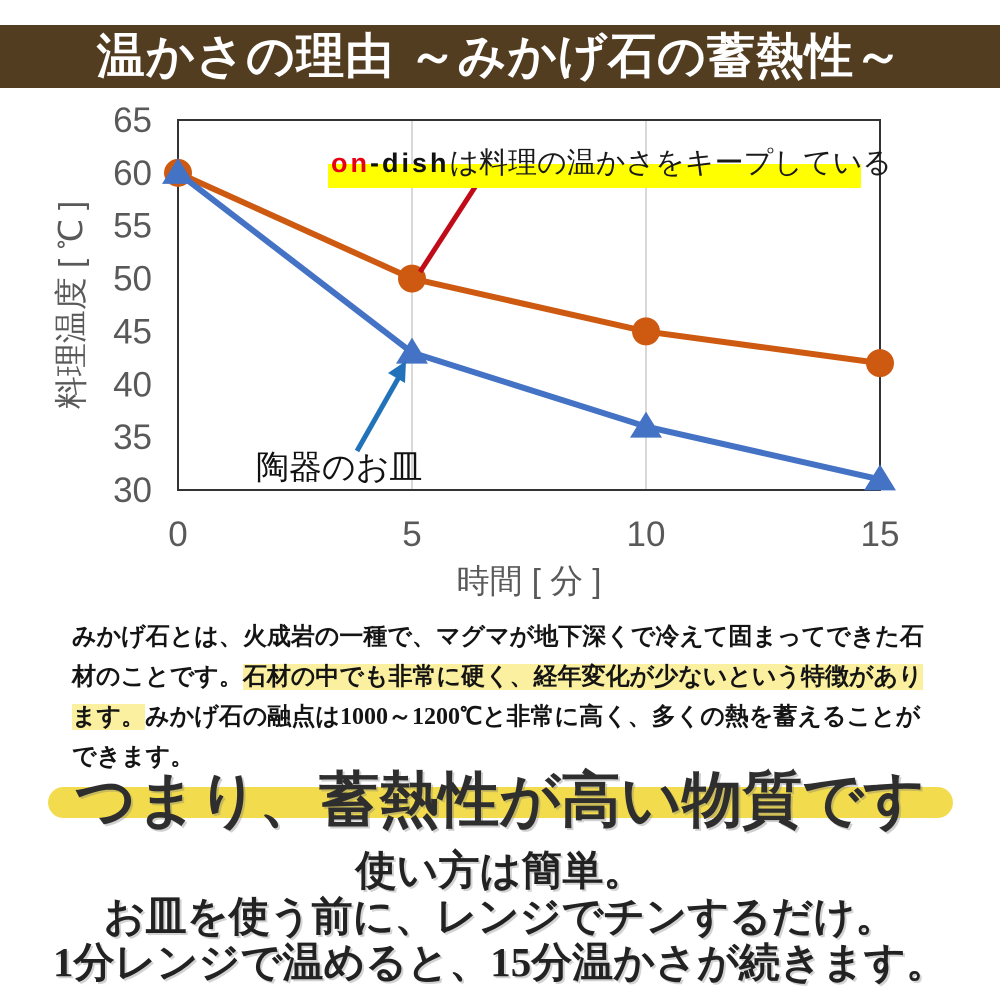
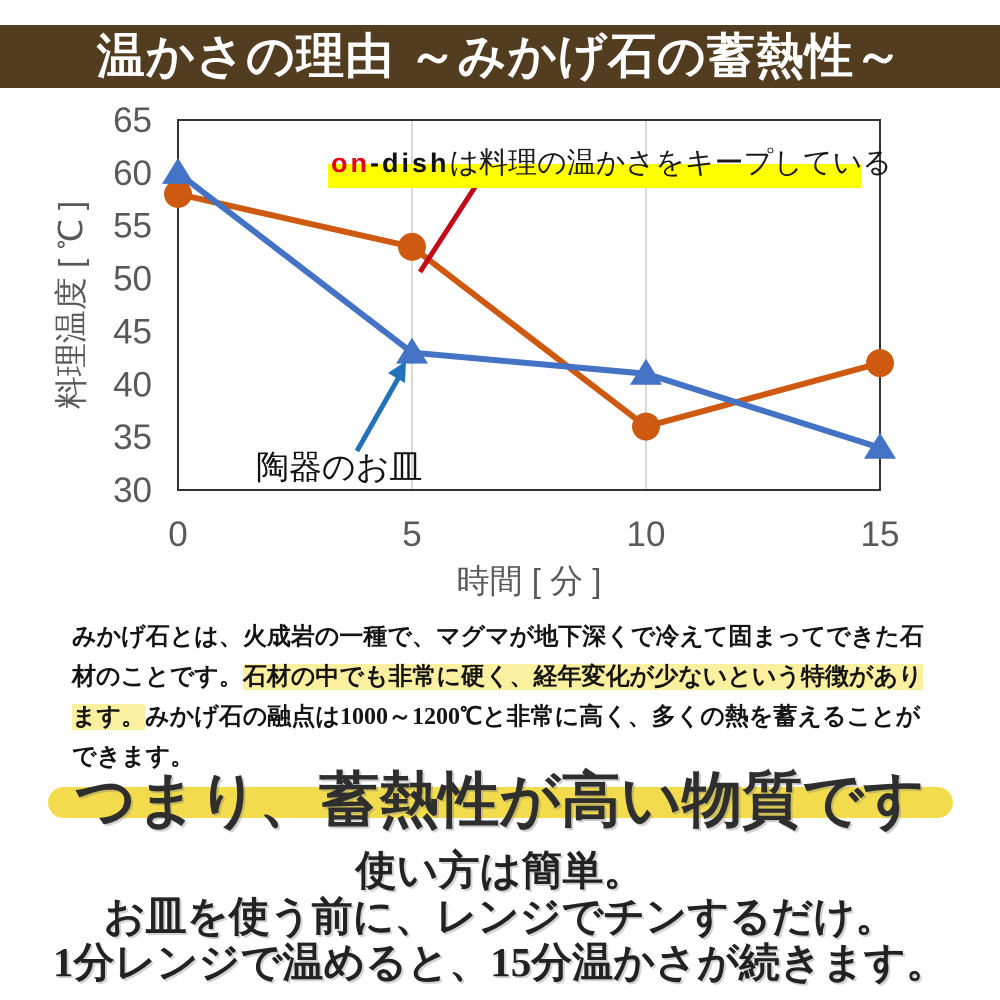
on-dish/0: 60 -> 58
on-dish/5: 50 -> 53
on-dish/10: 45 -> 36
陶器のお皿/10: 36 -> 41
陶器のお皿/15: 31 -> 34
